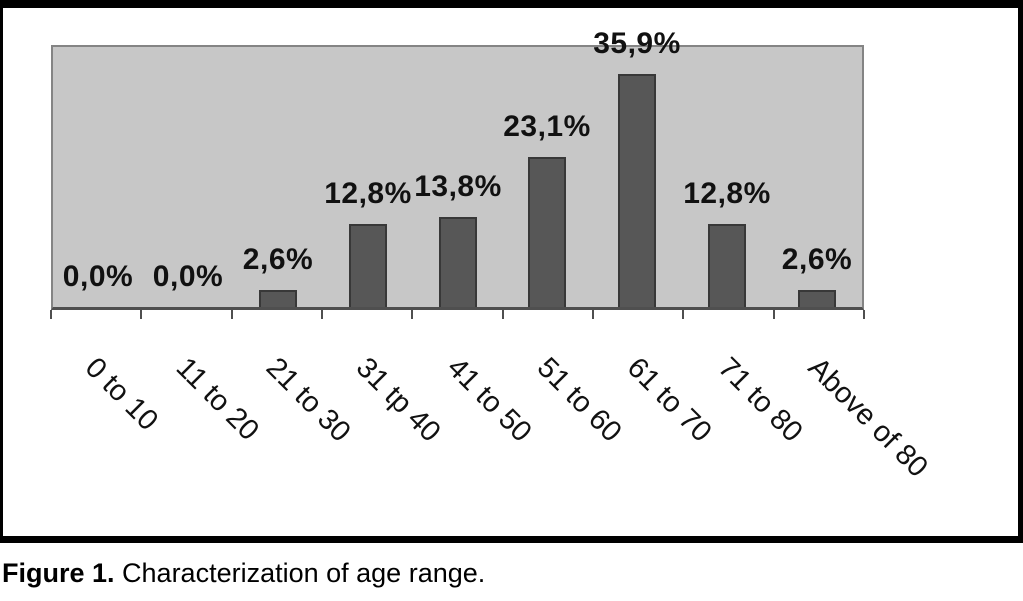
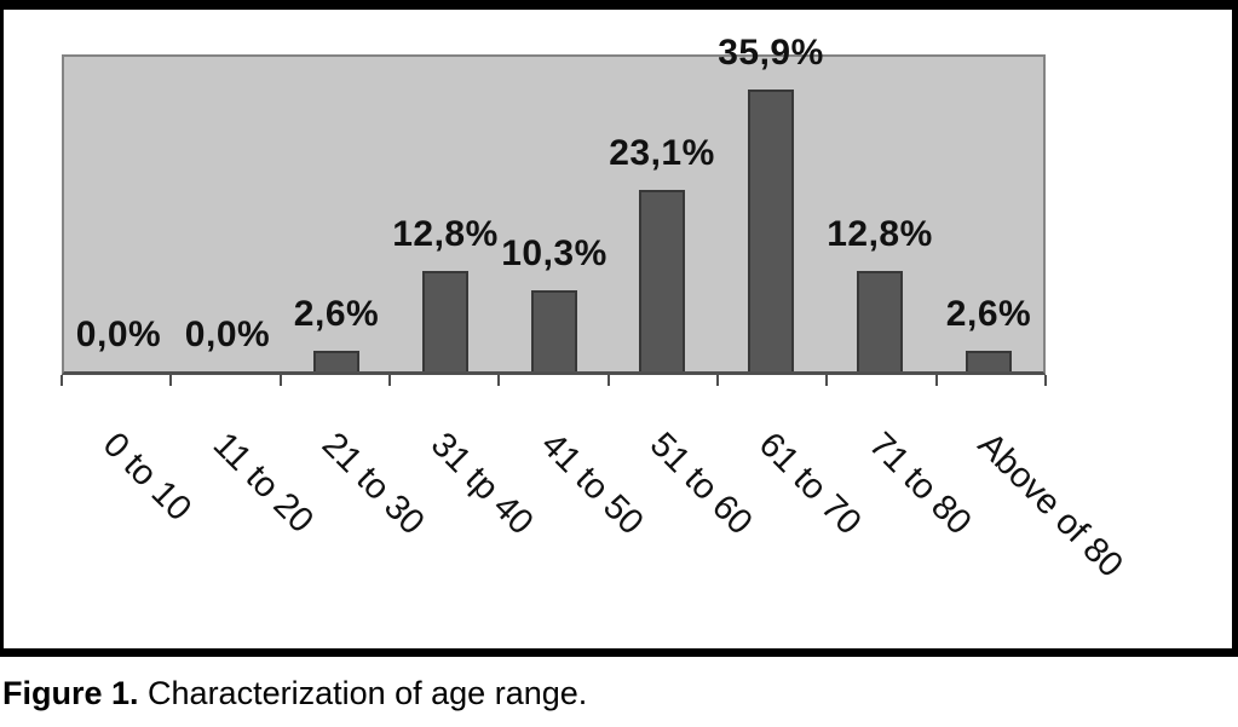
41 to 50: 13,8% -> 10,3%
